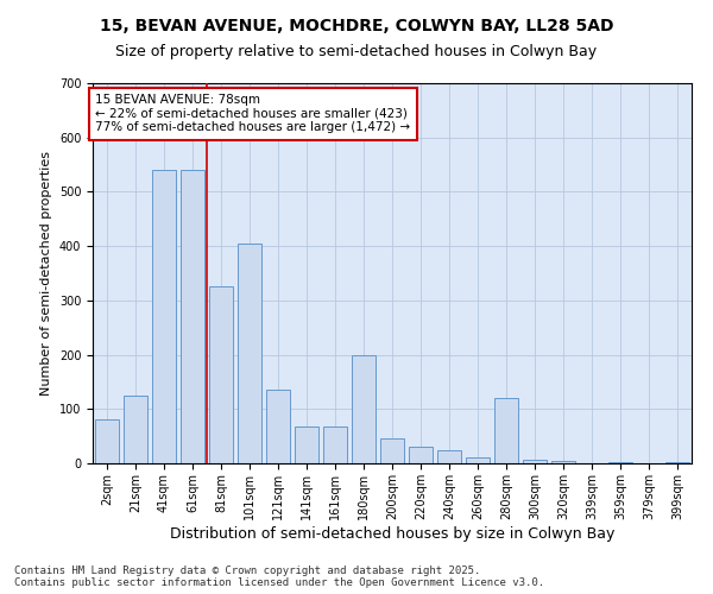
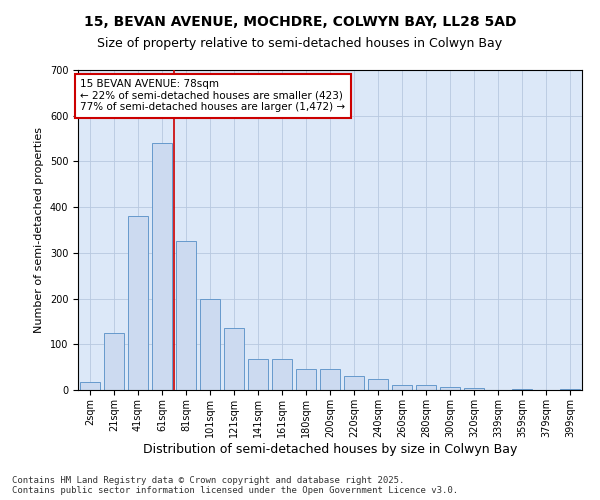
2sqm: 80 -> 18
41sqm: 540 -> 380
101sqm: 405 -> 200
180sqm: 200 -> 45
280sqm: 120 -> 10
